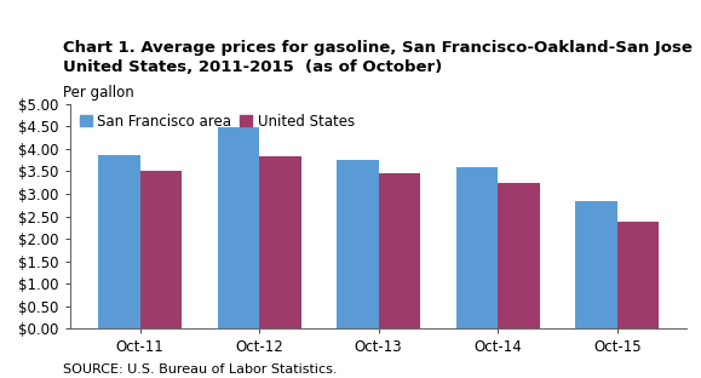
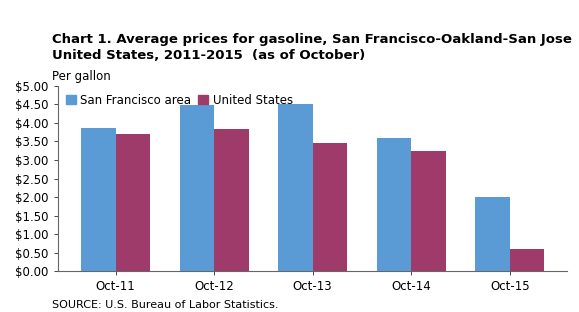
United States/Oct-11: $3.52 -> $3.70
San Francisco area/Oct-13: $3.76 -> $4.50
San Francisco area/Oct-15: $2.85 -> $2.00
United States/Oct-15: $2.37 -> $0.60
